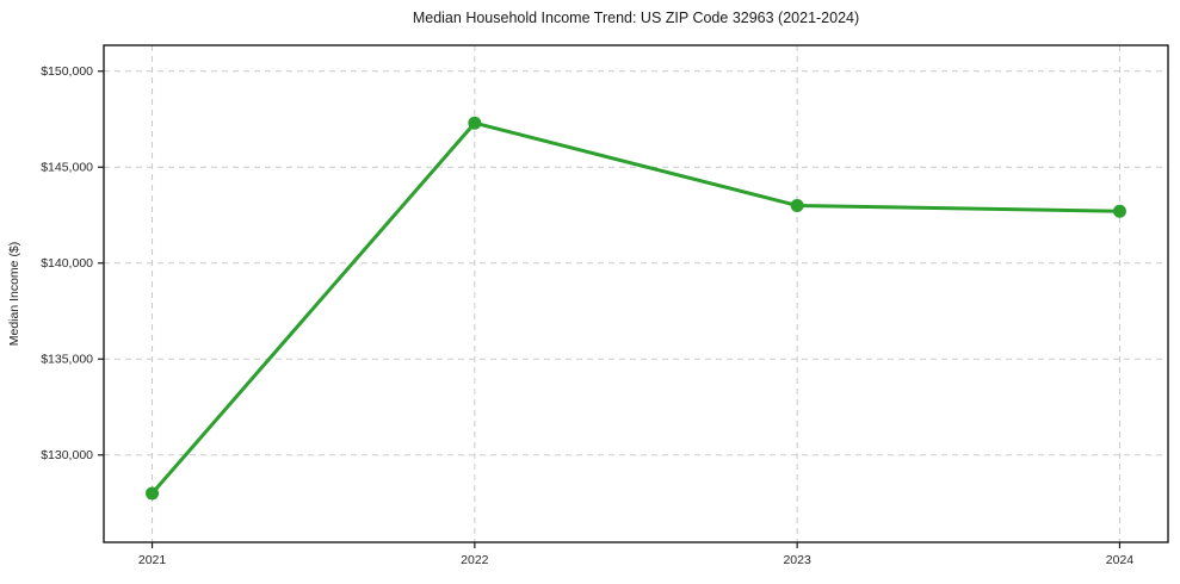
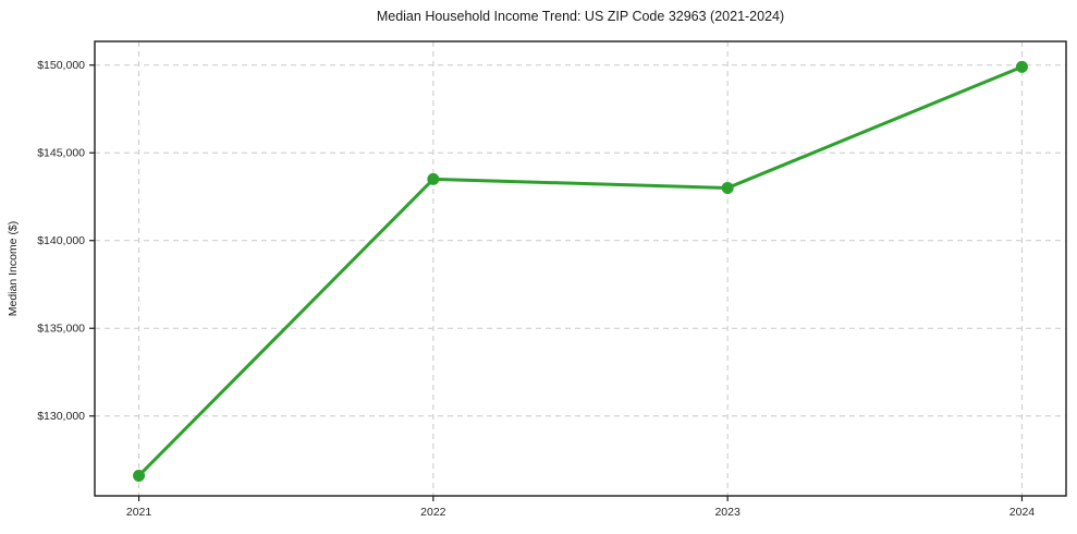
2021: $128000 -> $126600
2022: $147300 -> $143500
2024: $142700 -> $149900
